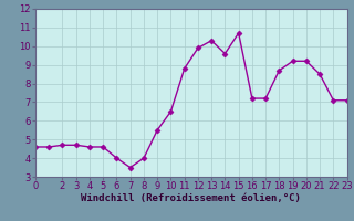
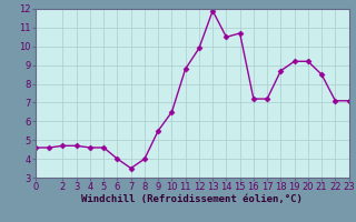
13: 10.3 -> 11.9
14: 9.6 -> 10.5
